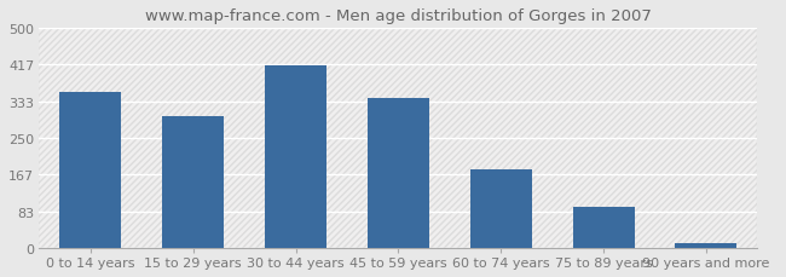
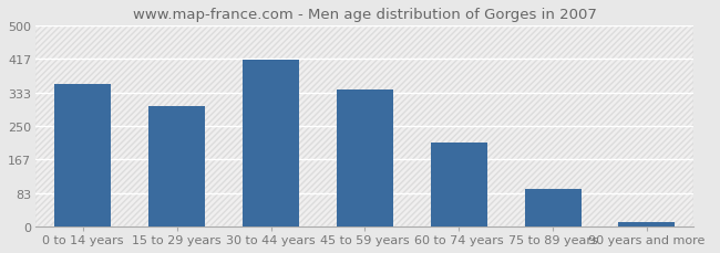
60 to 74 years: 180 -> 210
